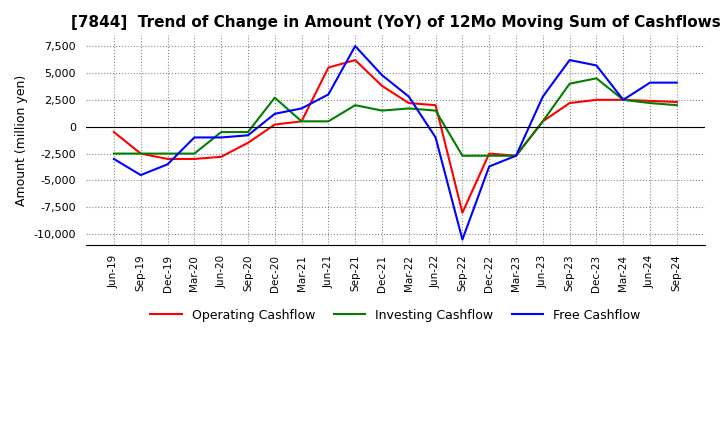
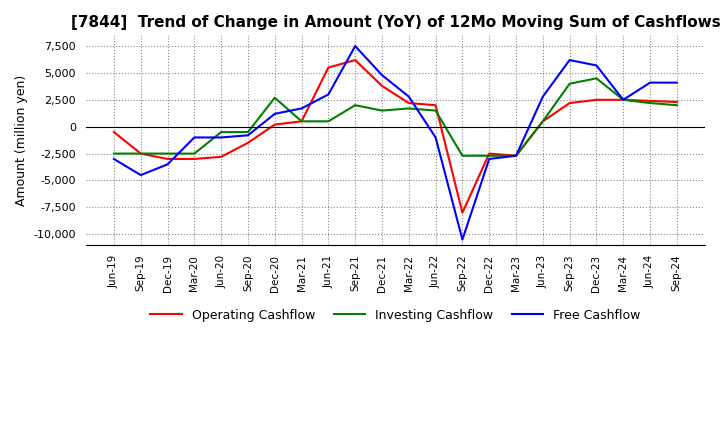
Free Cashflow/Dec-22: -3,700 -> -3,000
